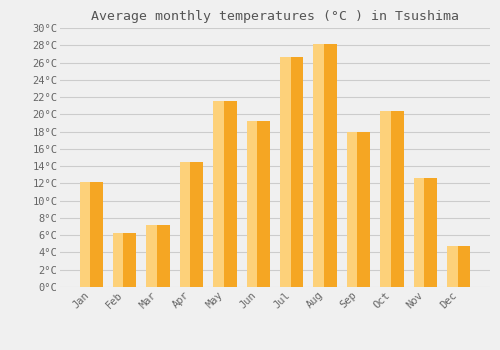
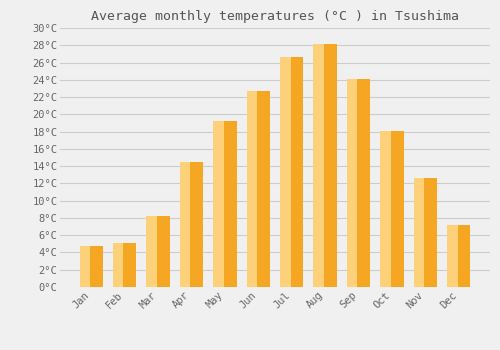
Jan: 12.2°C -> 4.7°C
Feb: 6.2°C -> 5.1°C
Mar: 7.2°C -> 8.2°C
May: 21.6°C -> 19.2°C
Jun: 19.2°C -> 22.7°C
Sep: 18.0°C -> 24.1°C
Oct: 20.4°C -> 18.1°C
Dec: 4.8°C -> 7.2°C
